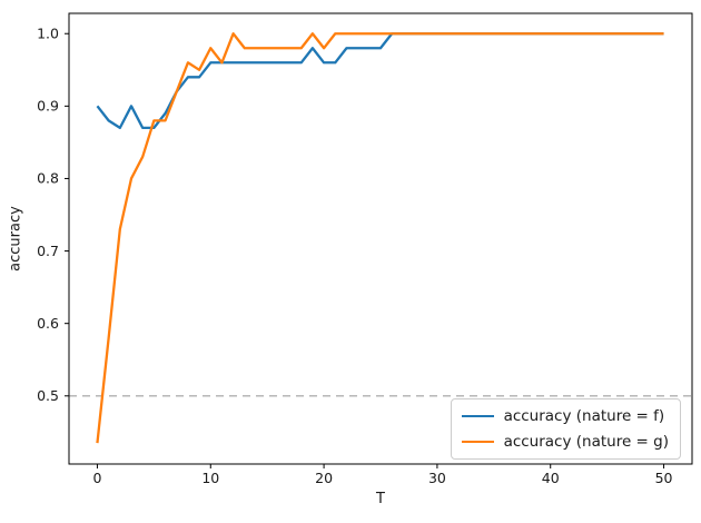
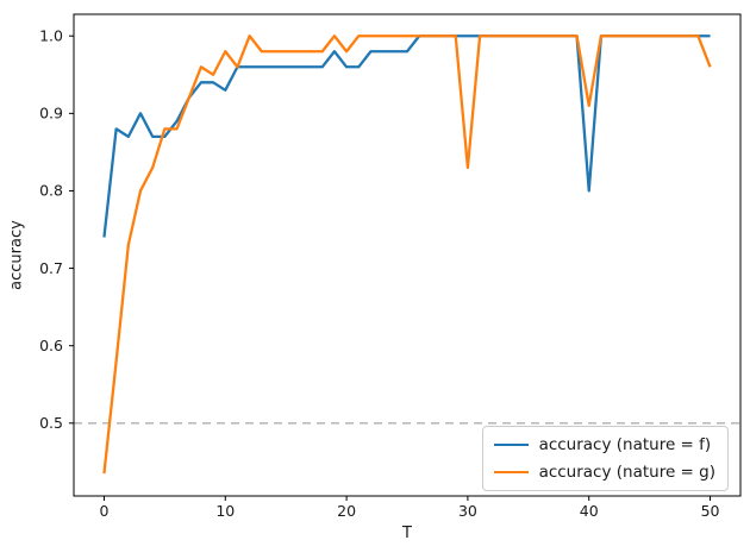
accuracy (nature = f)/0: 0.90 -> 0.74
accuracy (nature = f)/10: 0.96 -> 0.93
accuracy (nature = g)/30: 1.00 -> 0.83
accuracy (nature = f)/40: 1.00 -> 0.80
accuracy (nature = g)/40: 1.00 -> 0.91
accuracy (nature = g)/50: 1.00 -> 0.96
